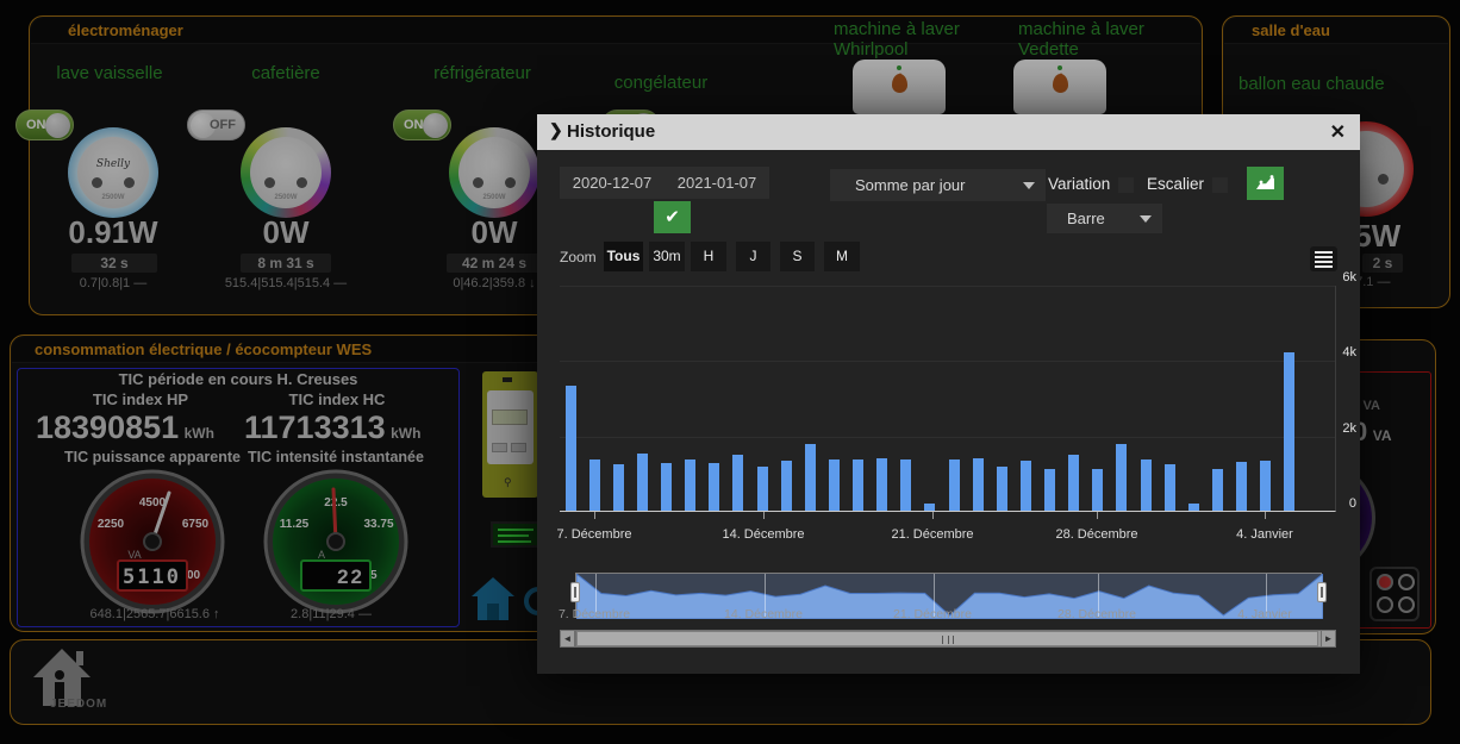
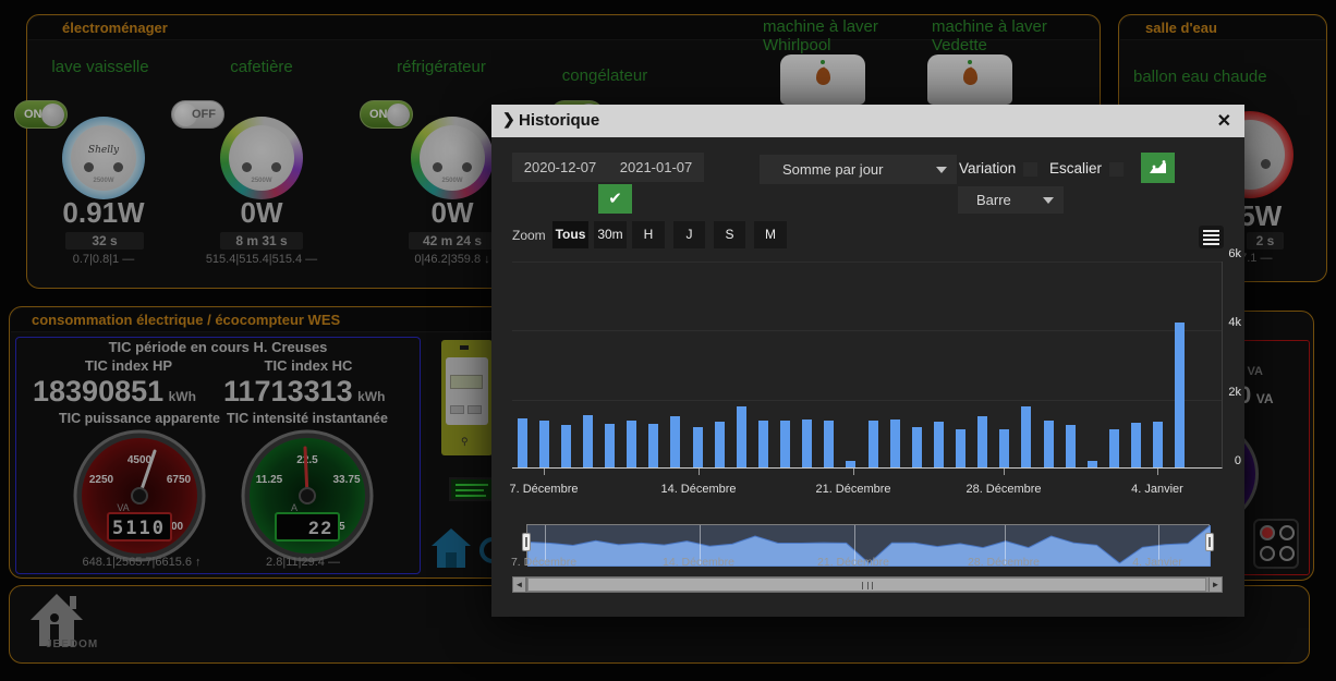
2020-12-07: 3.3k -> 1.4k
